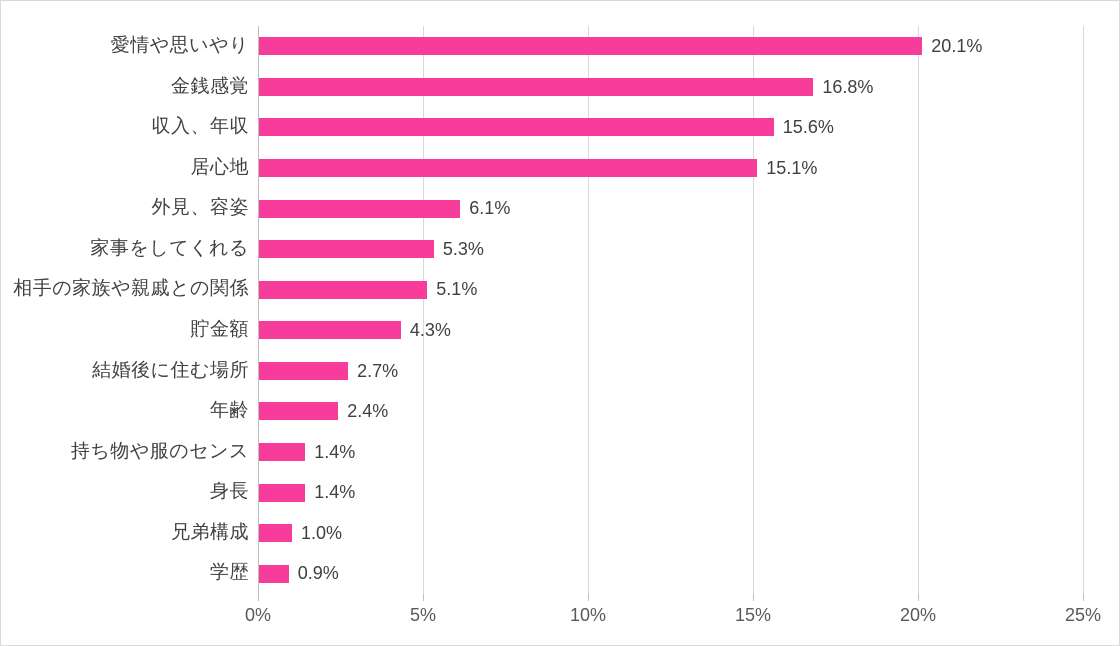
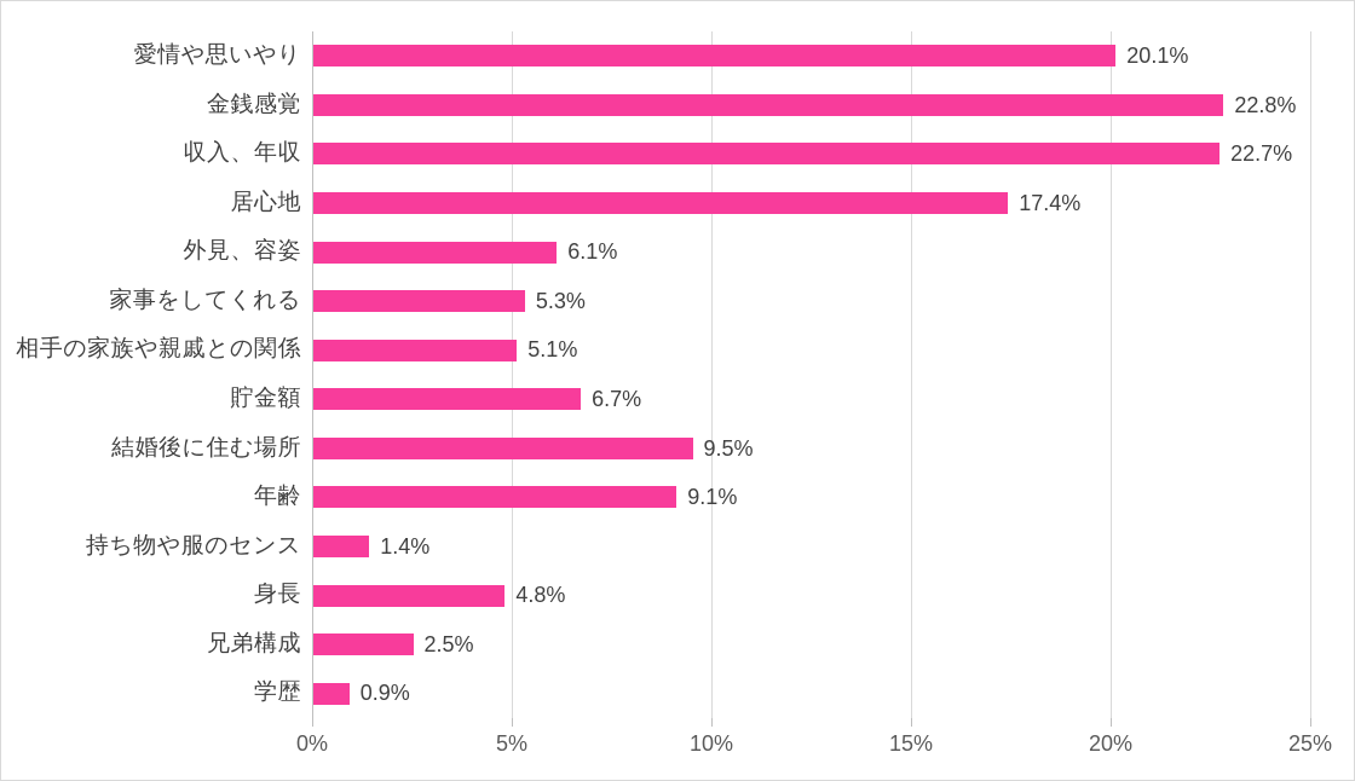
金銭感覚: 16.8% -> 22.8%
収入、年収: 15.6% -> 22.7%
居心地: 15.1% -> 17.4%
貯金額: 4.3% -> 6.7%
結婚後に住む場所: 2.7% -> 9.5%
年齢: 2.4% -> 9.1%
身長: 1.4% -> 4.8%
兄弟構成: 1.0% -> 2.5%
